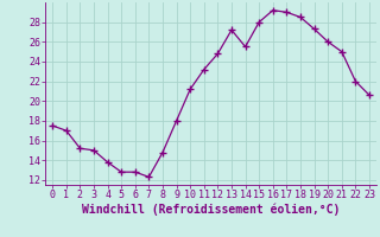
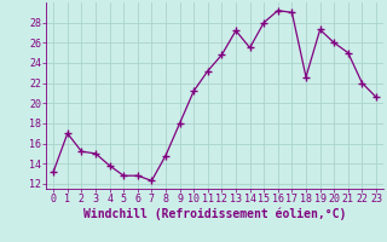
0: 17.5 -> 13.2
18: 28.5 -> 22.6
